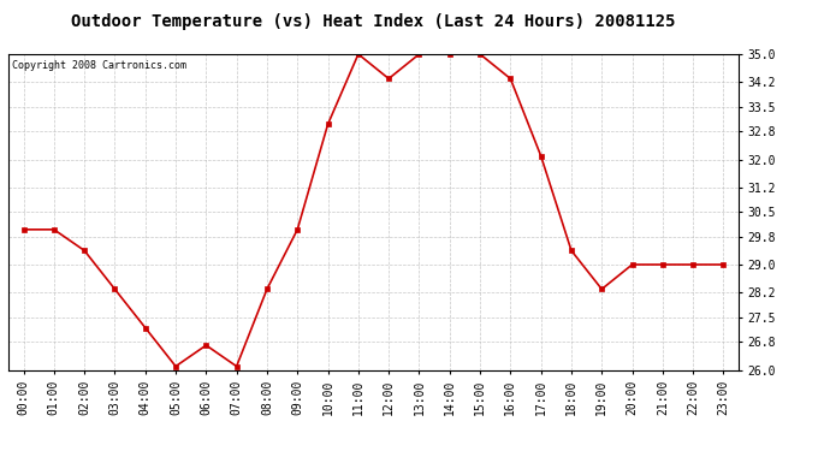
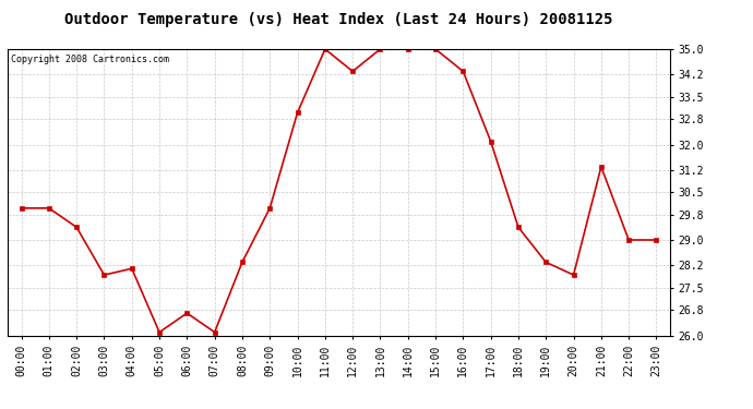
03:00: 28.3 -> 27.9
04:00: 27.2 -> 28.1
20:00: 29.0 -> 27.9
21:00: 29.0 -> 31.3
